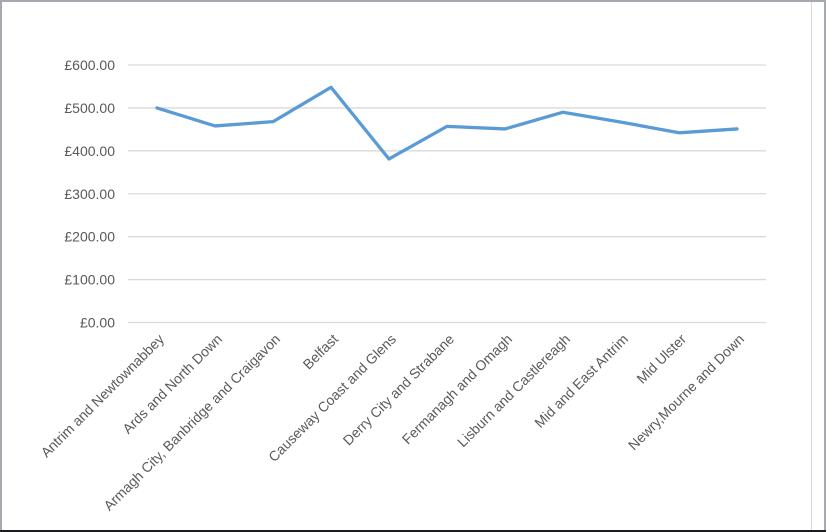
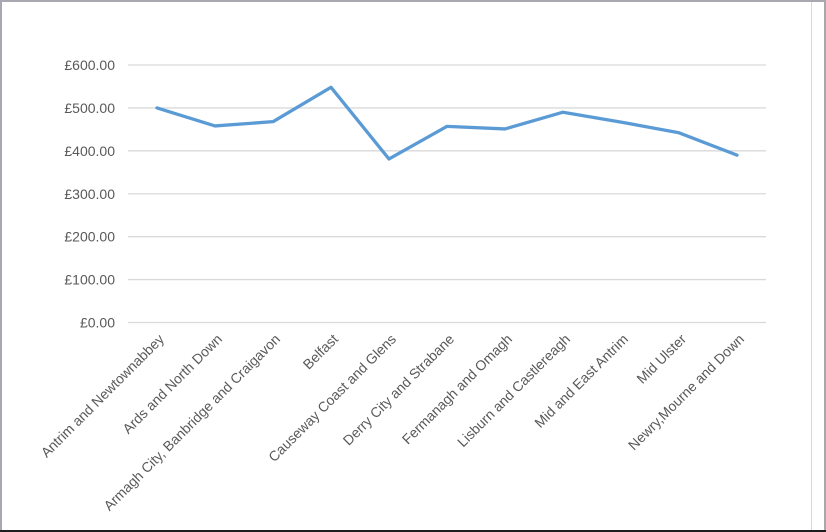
Newry,Mourne and Down: £450 -> £390
